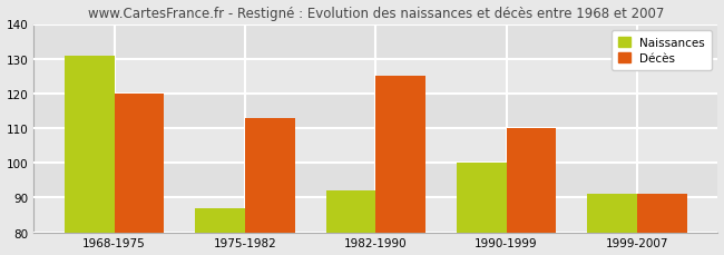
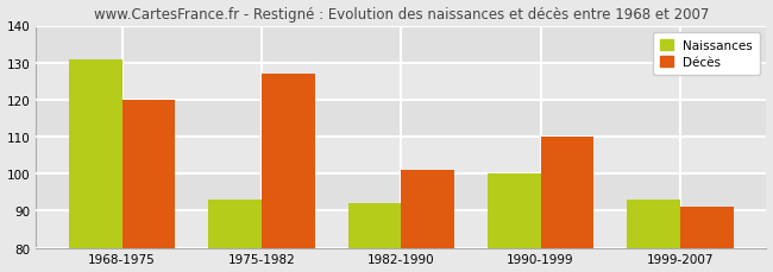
Naissances/1975-1982: 87 -> 93
Décès/1975-1982: 113 -> 127
Décès/1982-1990: 125 -> 101
Naissances/1999-2007: 91 -> 93
